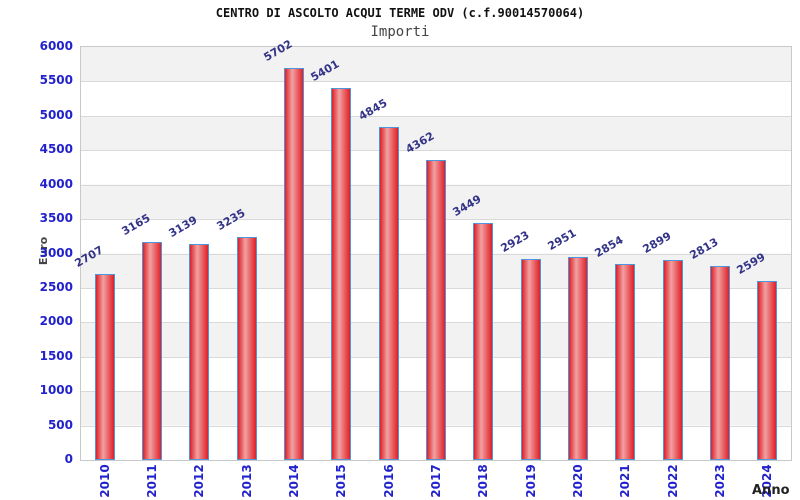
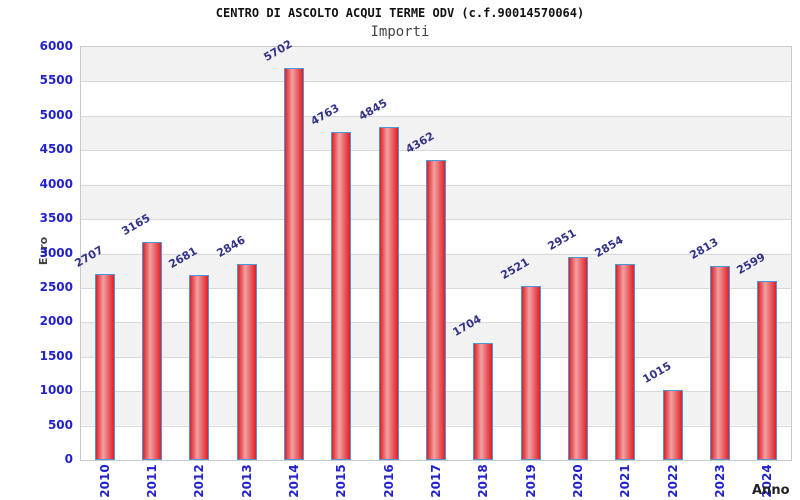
2012: 3139 -> 2681
2013: 3235 -> 2846
2015: 5401 -> 4763
2018: 3449 -> 1704
2019: 2923 -> 2521
2022: 2899 -> 1015
